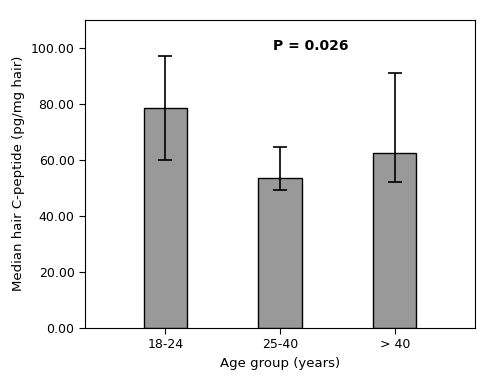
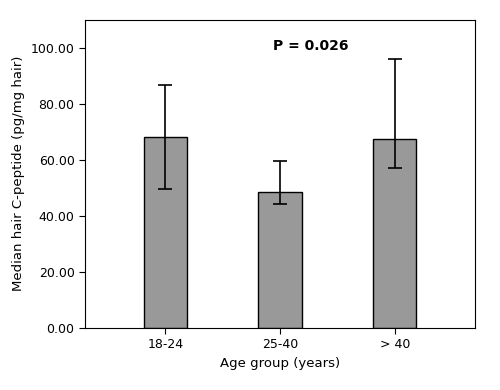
18-24: 78.5 -> 68.0
25-40: 53.5 -> 48.5
> 40: 62.5 -> 67.5
